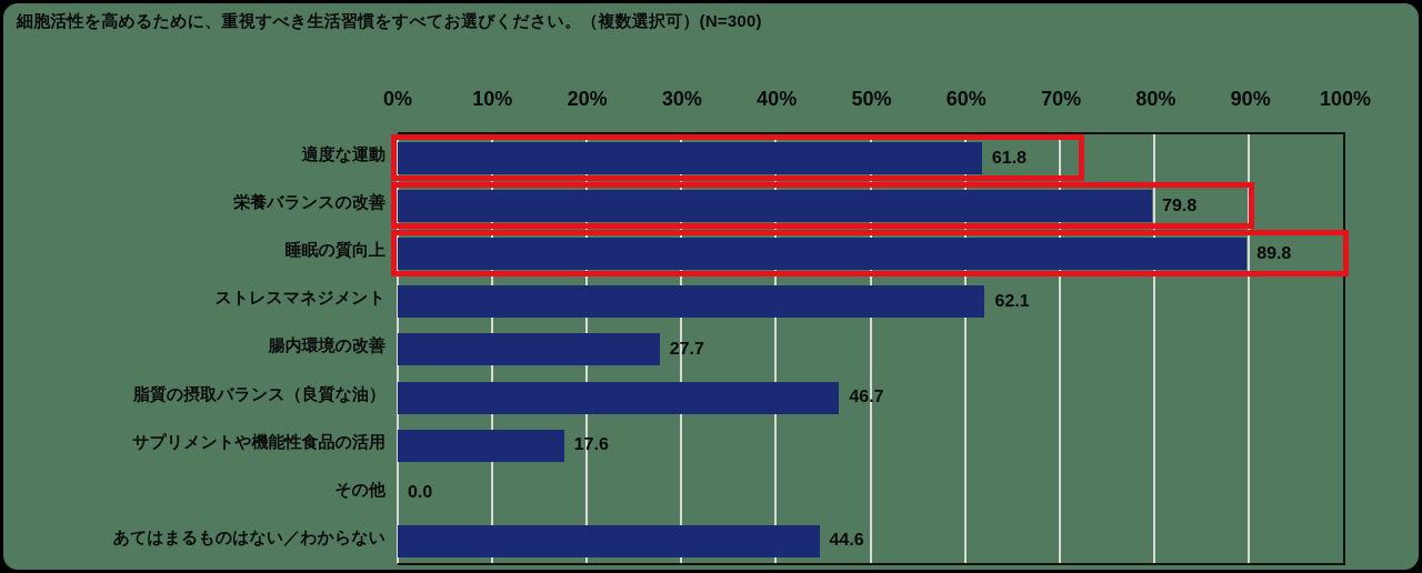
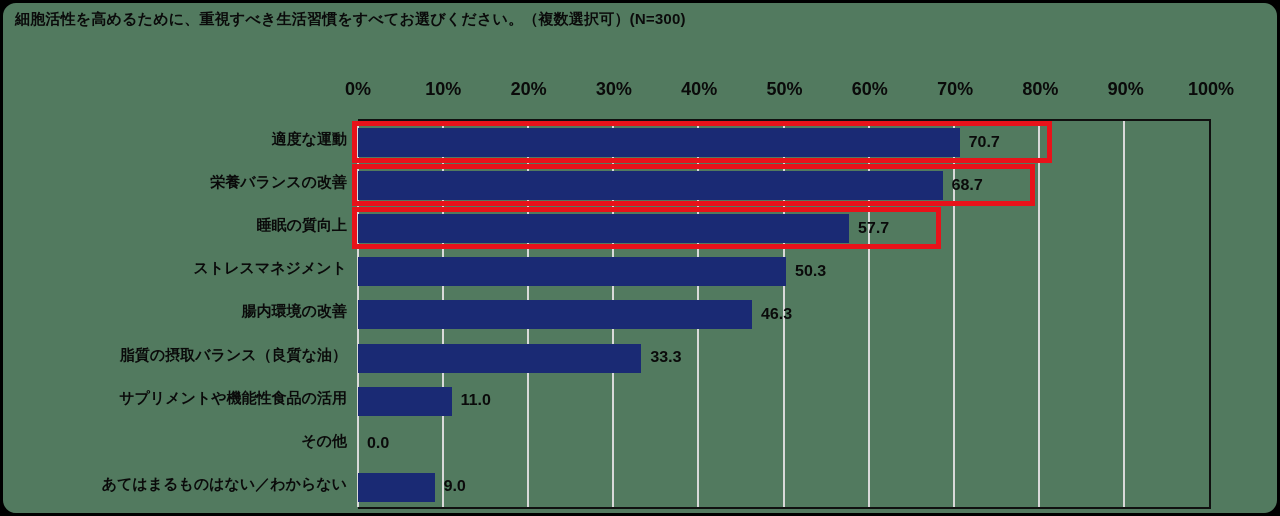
適度な運動: 61.8 -> 70.7
栄養バランスの改善: 79.8 -> 68.7
睡眠の質向上: 89.8 -> 57.7
ストレスマネジメント: 62.1 -> 50.3
腸内環境の改善: 27.7 -> 46.3
脂質の摂取バランス（良質な油）: 46.7 -> 33.3
サプリメントや機能性食品の活用: 17.6 -> 11.0
あてはまるものはない／わからない: 44.6 -> 9.0
